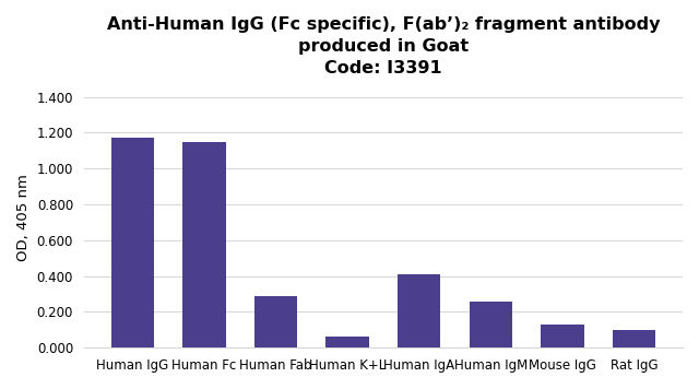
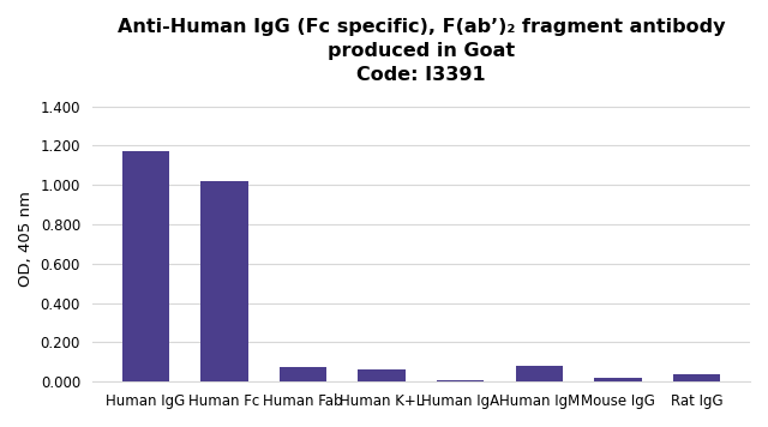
Human Fc: 1.15 -> 1.02
Human Fab: 0.29 -> 0.07
Human IgA: 0.41 -> 0.01
Human IgM: 0.26 -> 0.08
Mouse IgG: 0.13 -> 0.02
Rat IgG: 0.10 -> 0.04
